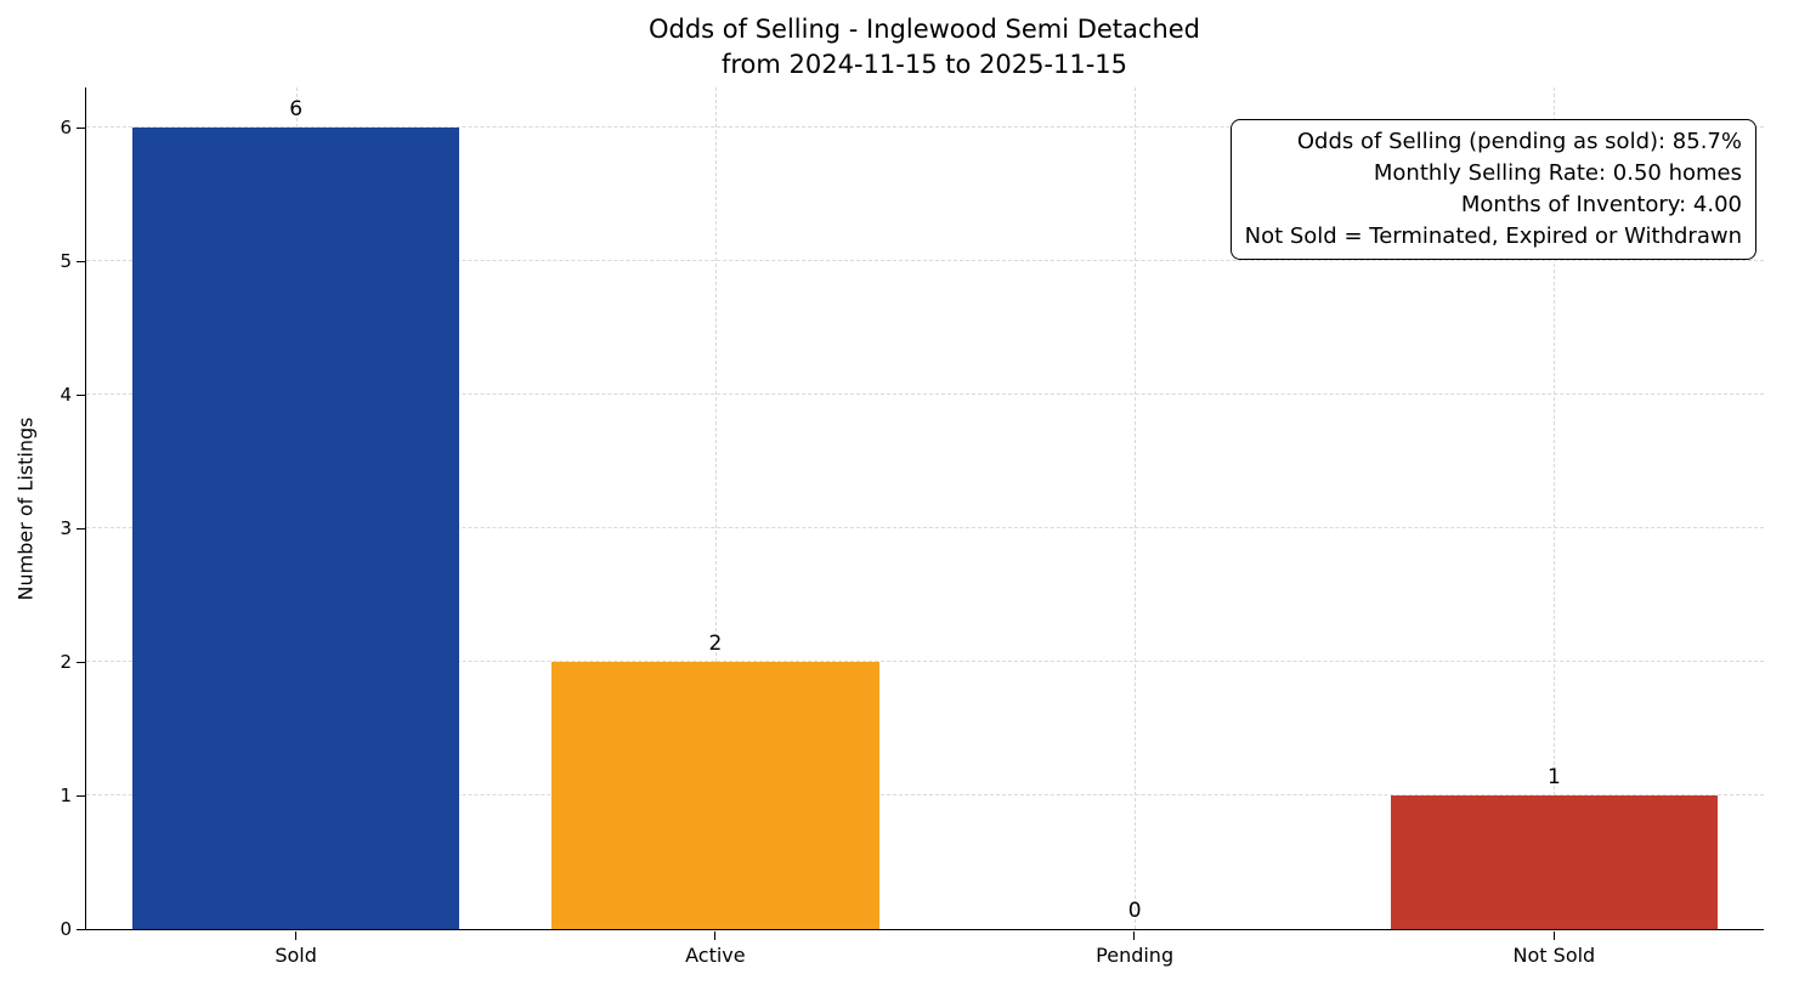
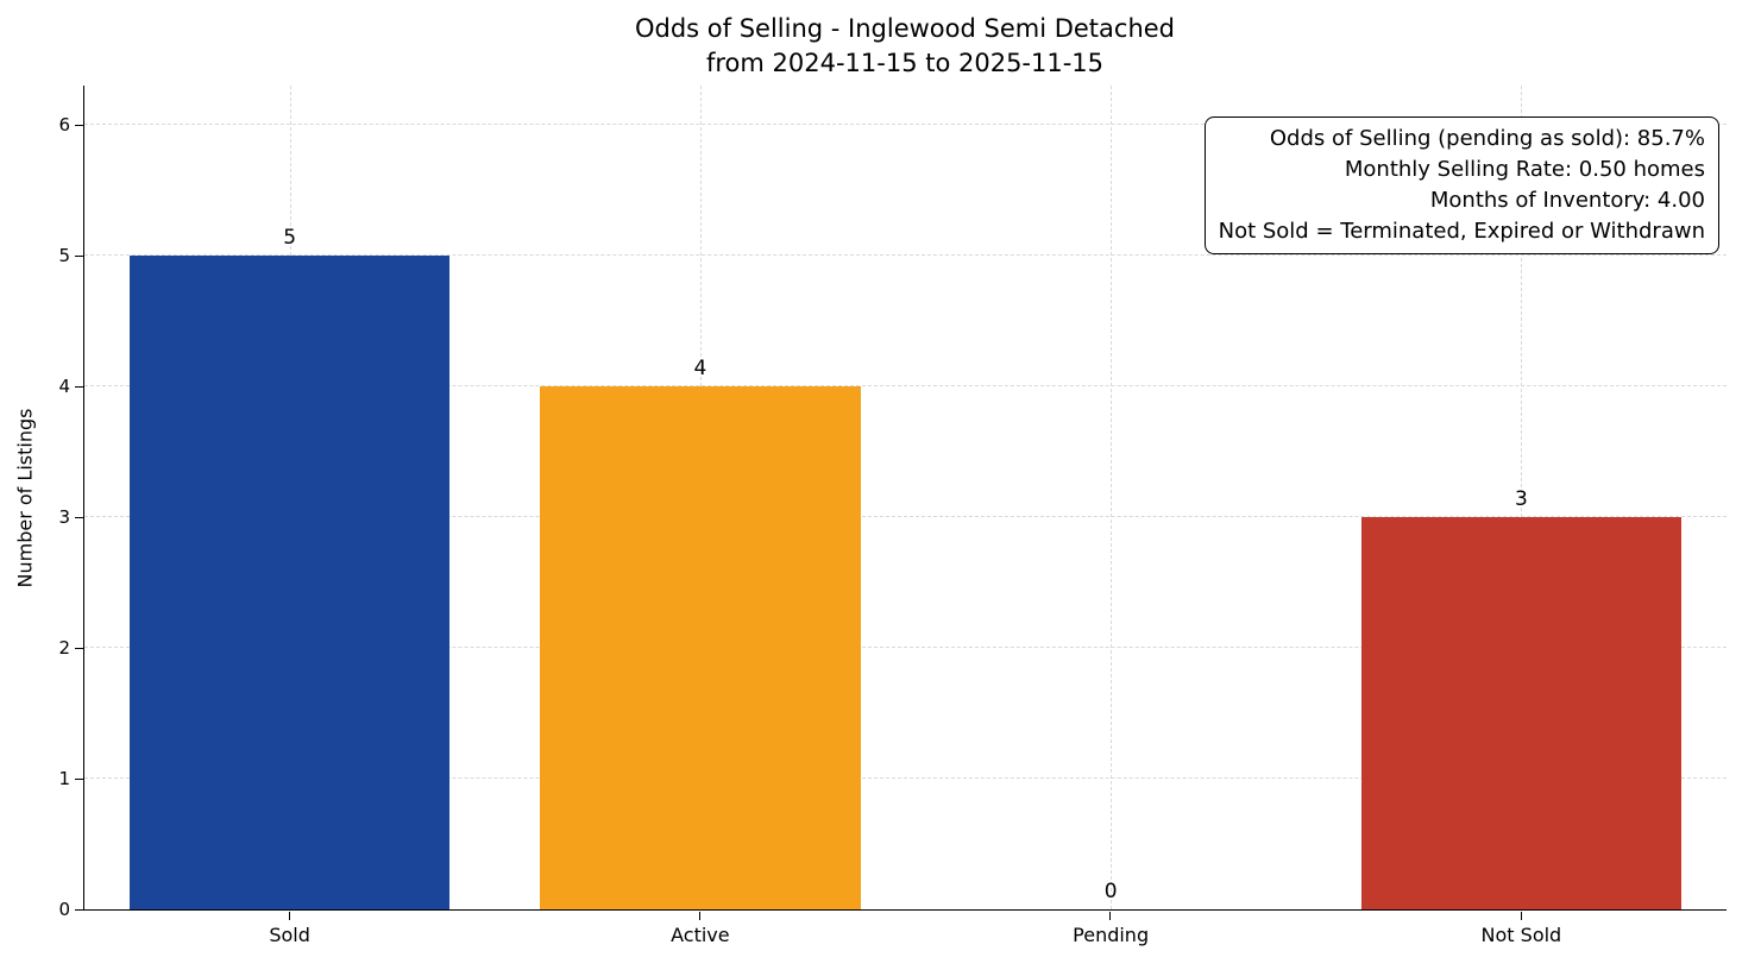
Sold: 6 -> 5
Active: 2 -> 4
Not Sold: 1 -> 3
